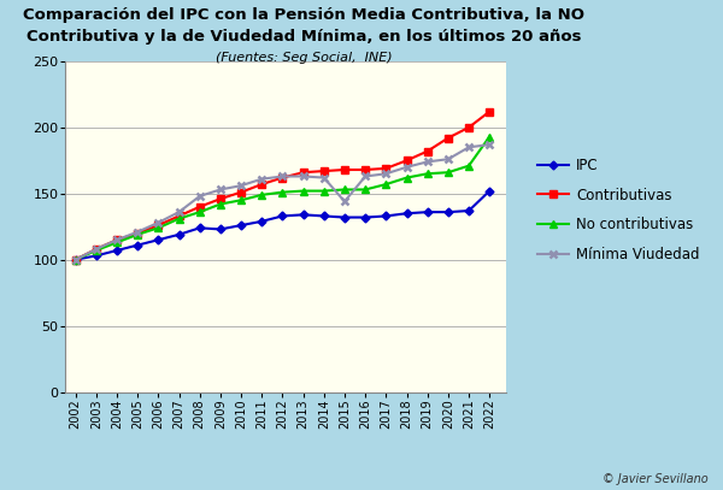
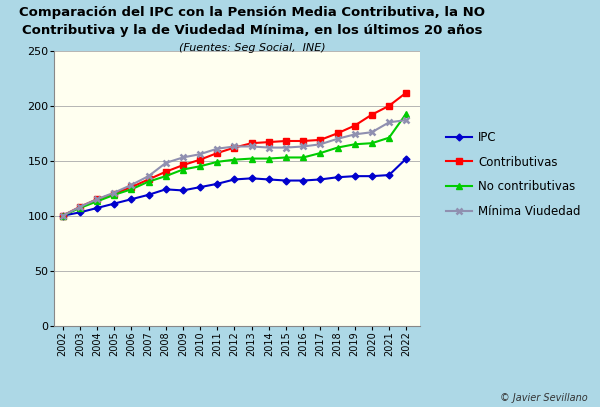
Mínima Viudedad/2015: 144 -> 162
